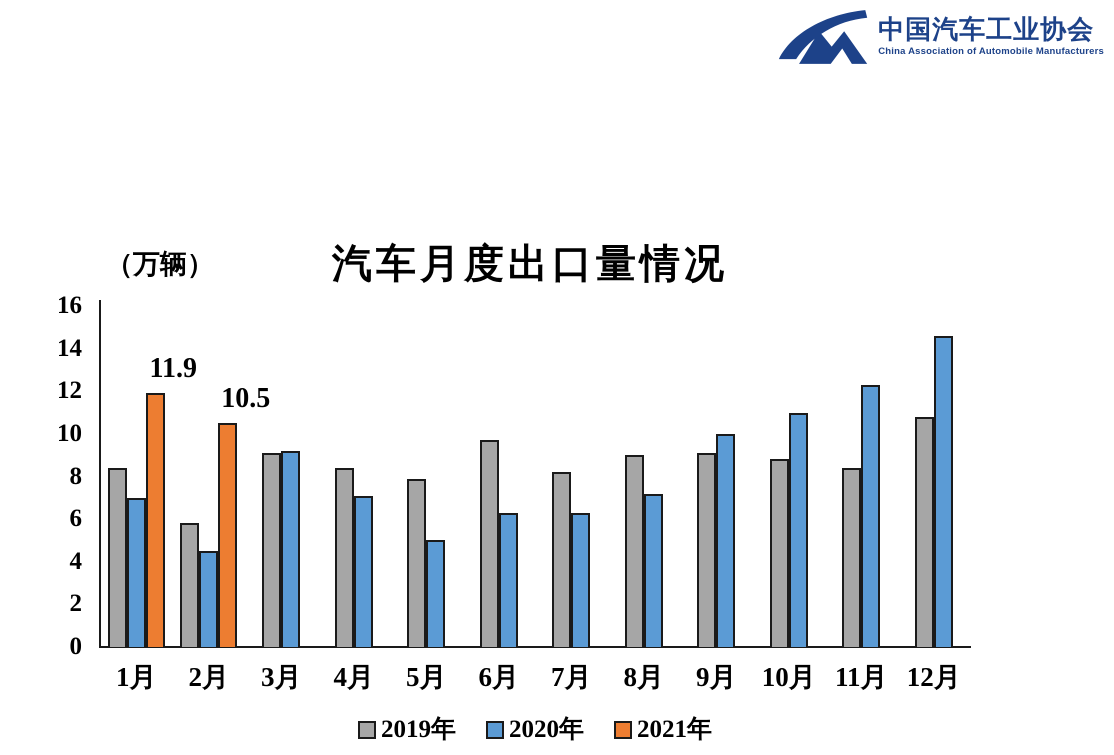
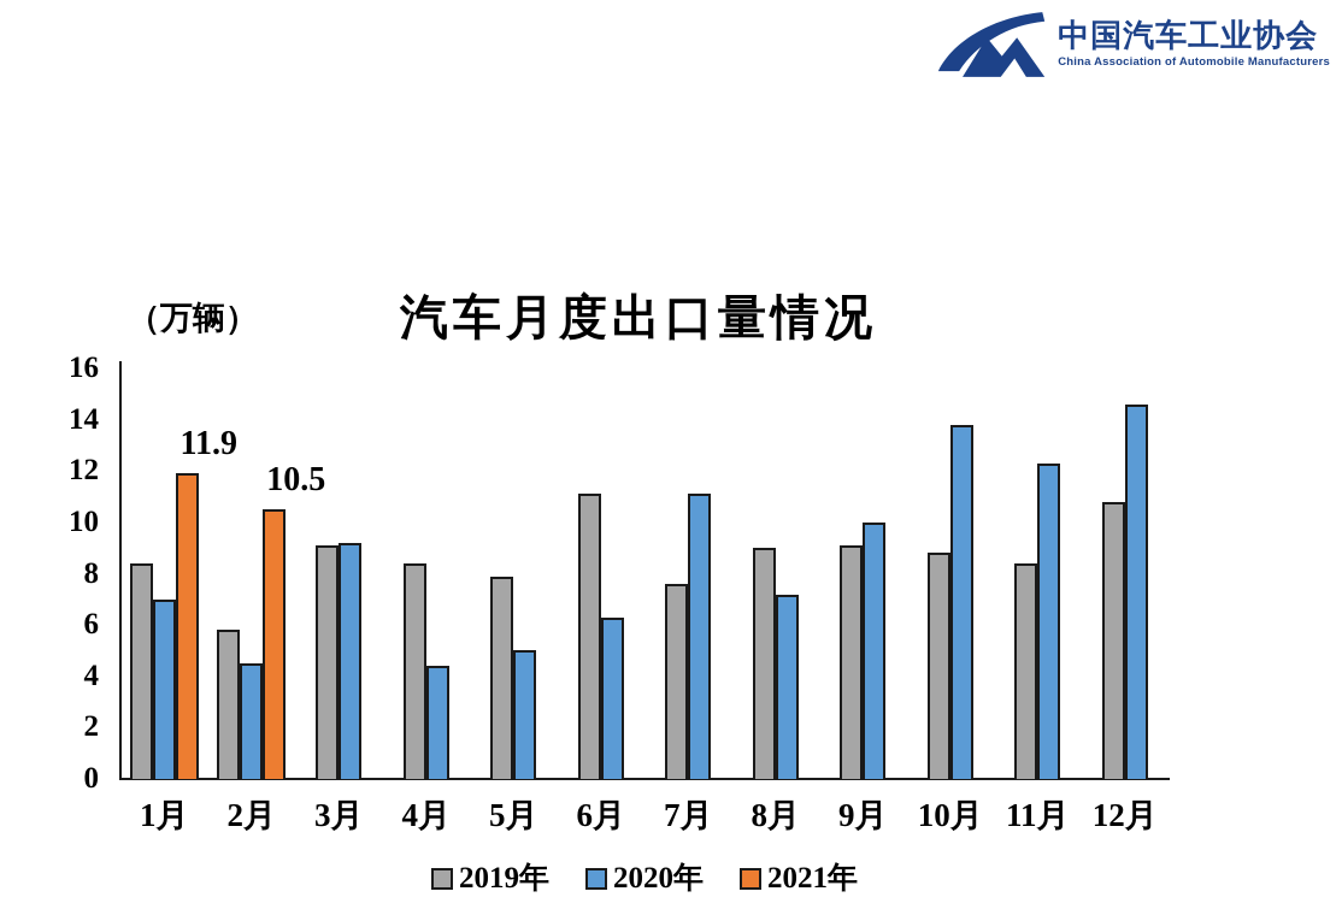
2020年/4月: 7.1 -> 4.4
2019年/6月: 9.7 -> 11.1
2019年/7月: 8.2 -> 7.6
2020年/7月: 6.3 -> 11.1
2020年/10月: 11.0 -> 13.8
